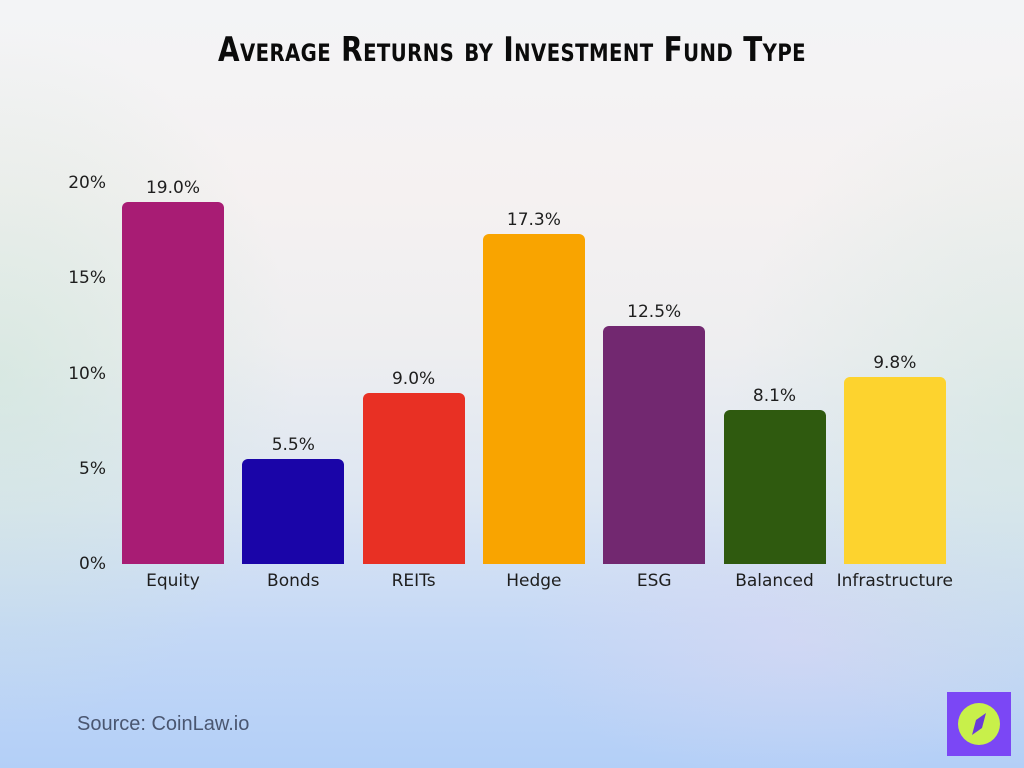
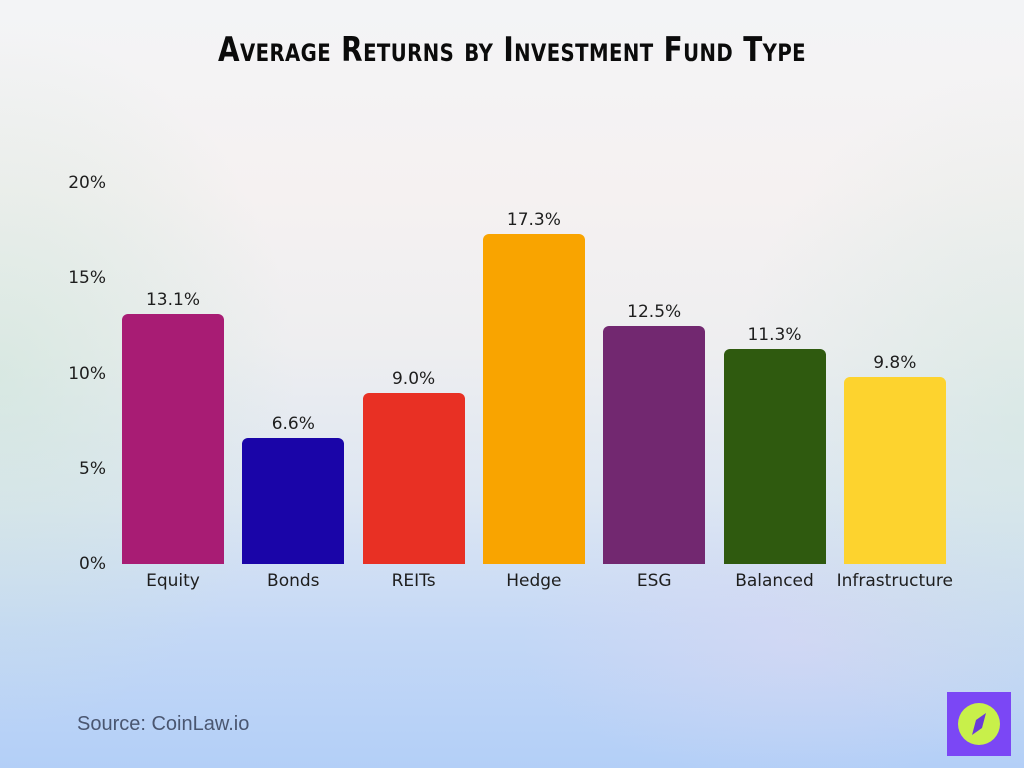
Equity: 19.0% -> 13.1%
Bonds: 5.5% -> 6.6%
Balanced: 8.1% -> 11.3%
